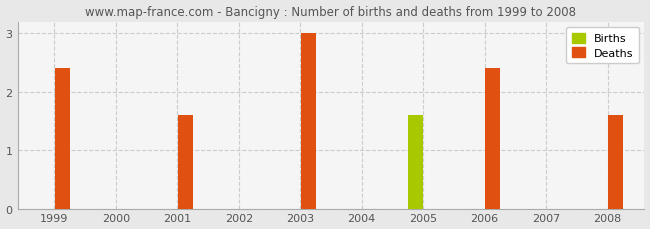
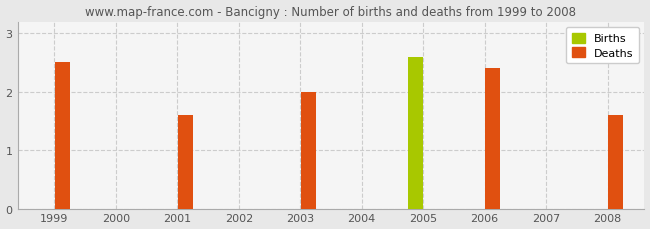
Deaths/1999: 2.4 -> 2.5
Deaths/2003: 3.0 -> 2.0
Births/2005: 1.6 -> 2.6
